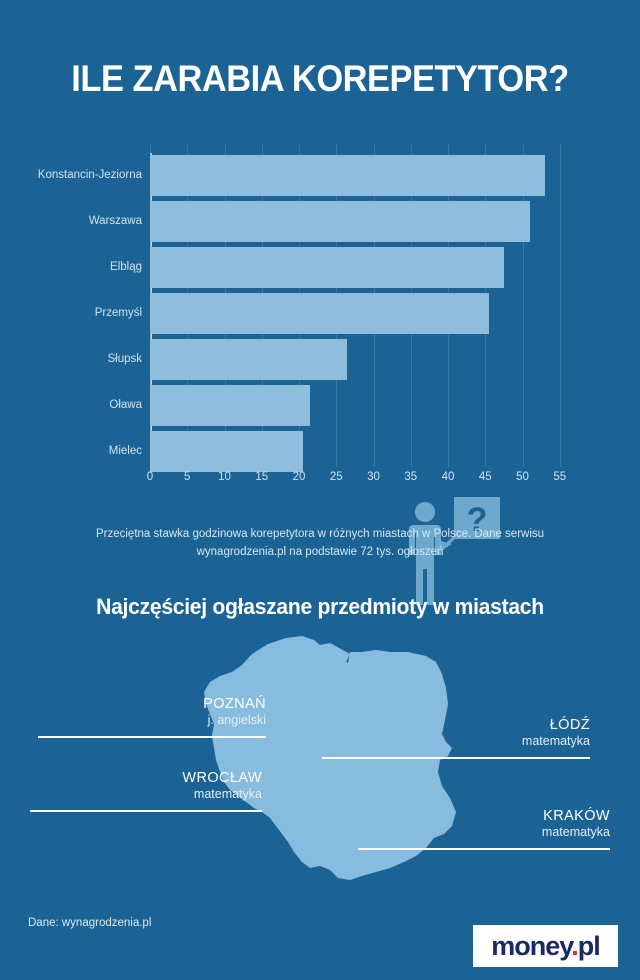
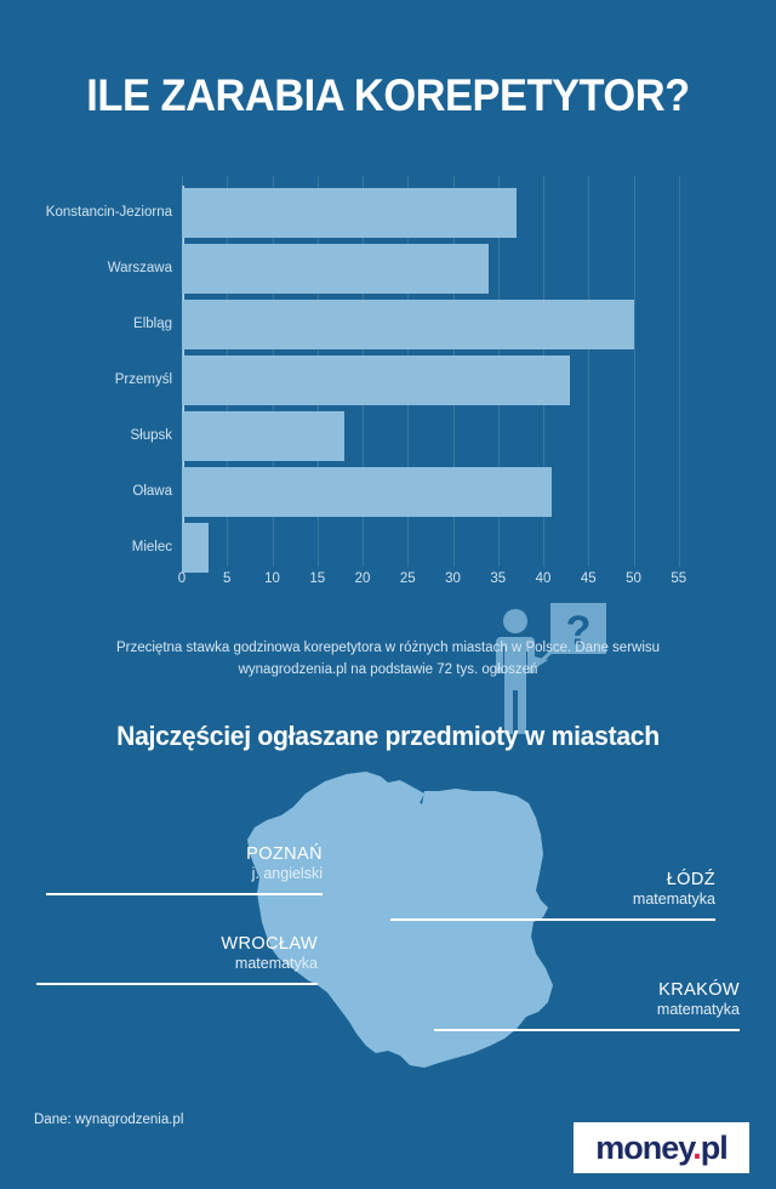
Konstancin-Jeziorna: 53 -> 37
Warszawa: 51 -> 34
Elbląg: 48 -> 50
Przemyśl: 46 -> 43
Słupsk: 26 -> 18
Oława: 22 -> 41
Mielec: 20 -> 3
